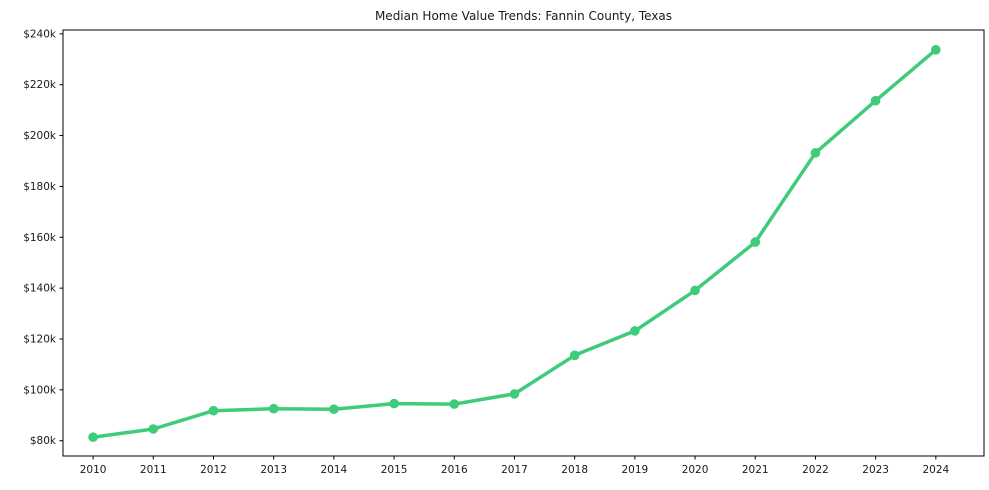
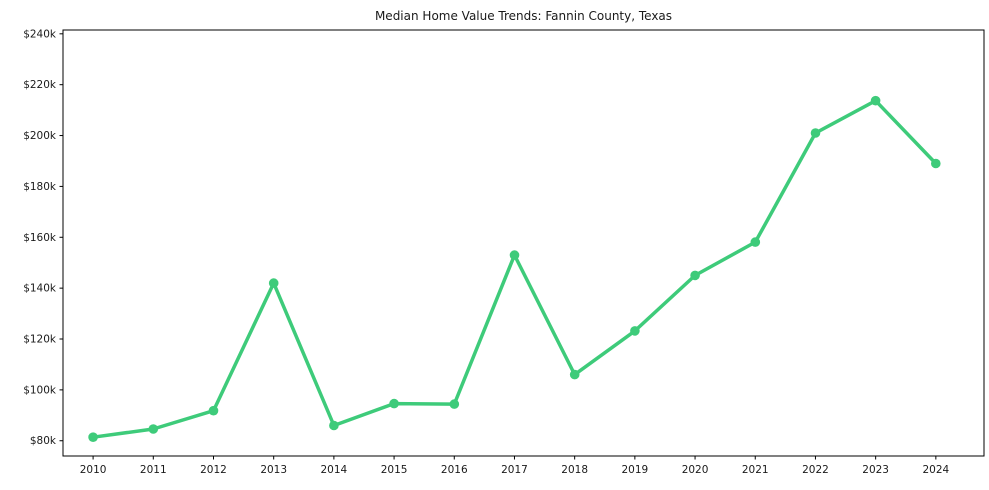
2013: $93k -> $142k
2014: $92k -> $86k
2017: $98k -> $153k
2018: $114k -> $106k
2020: $139k -> $145k
2022: $193k -> $201k
2024: $234k -> $189k
